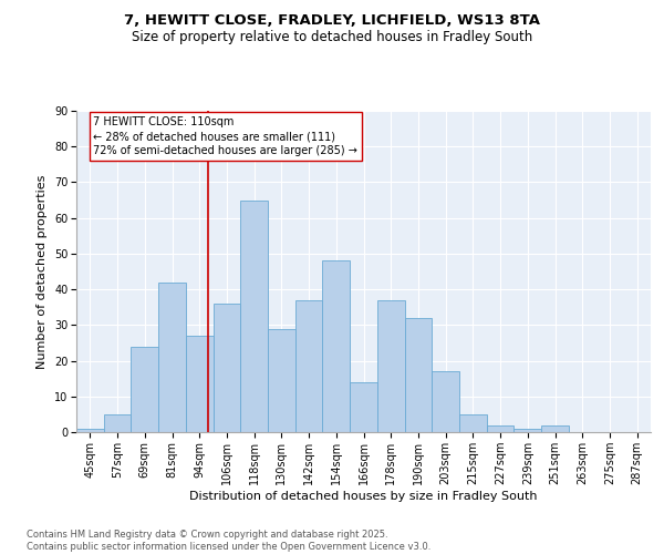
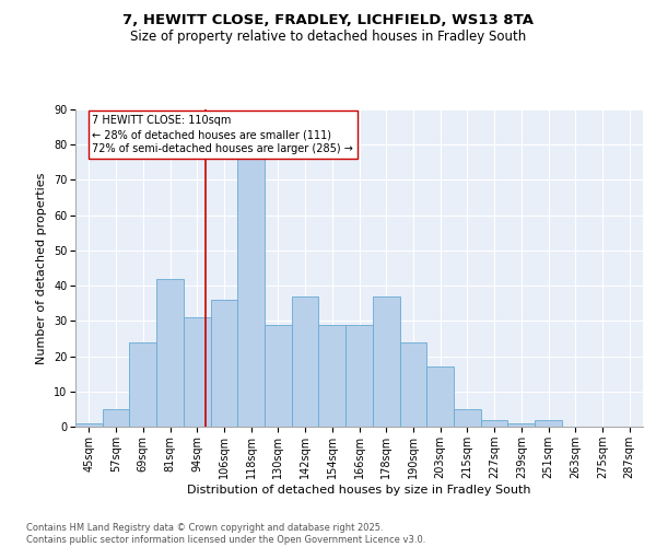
94sqm: 27 -> 31
118sqm: 65 -> 76
154sqm: 48 -> 29
166sqm: 14 -> 29
190sqm: 32 -> 24
